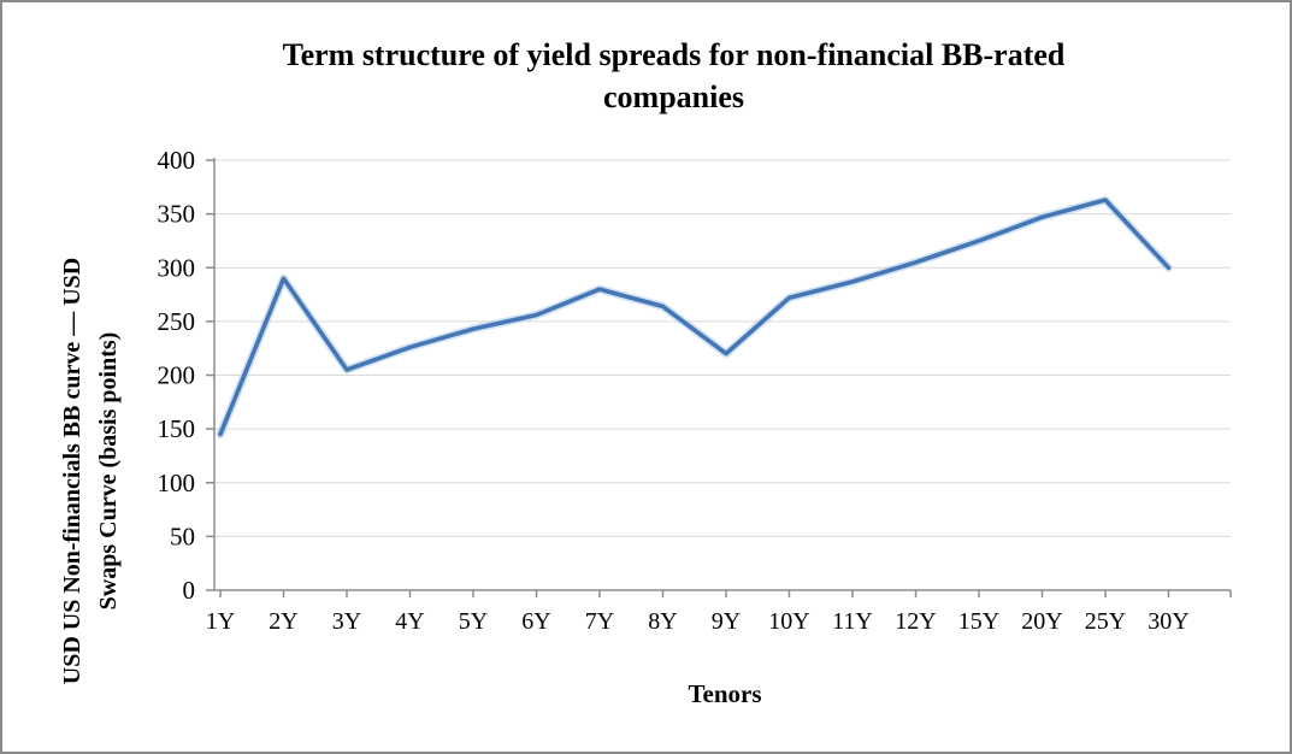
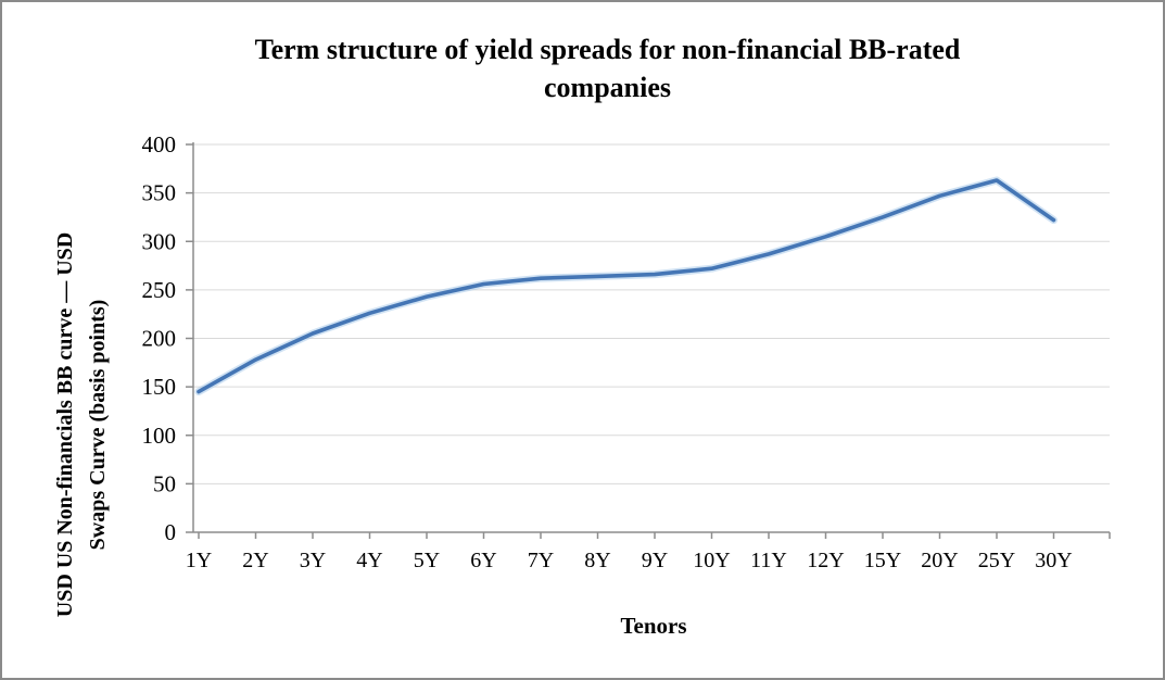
2Y: 290 -> 180
7Y: 280 -> 260
9Y: 220 -> 270
30Y: 300 -> 320
